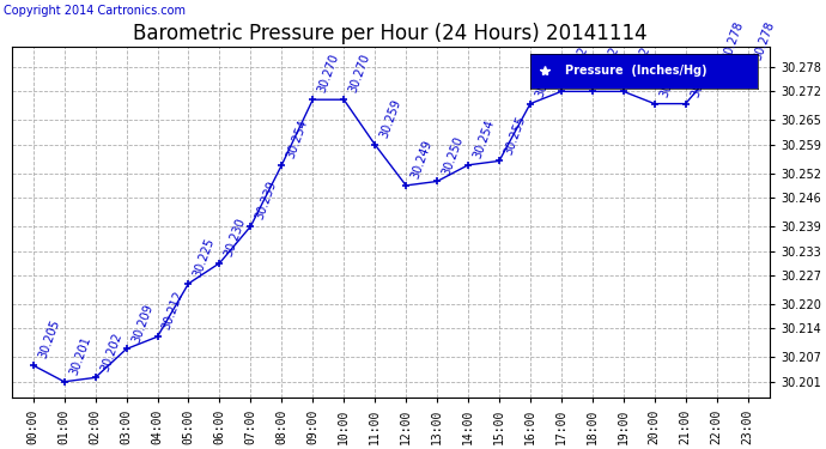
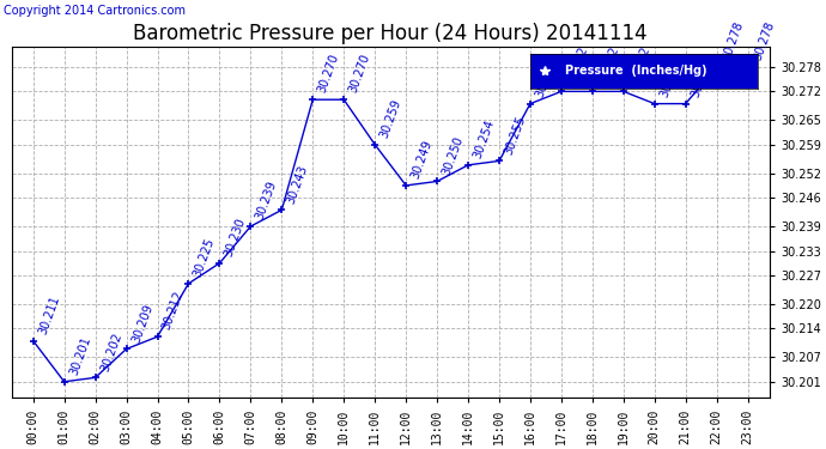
00:00: 30.205 -> 30.211
08:00: 30.254 -> 30.243
